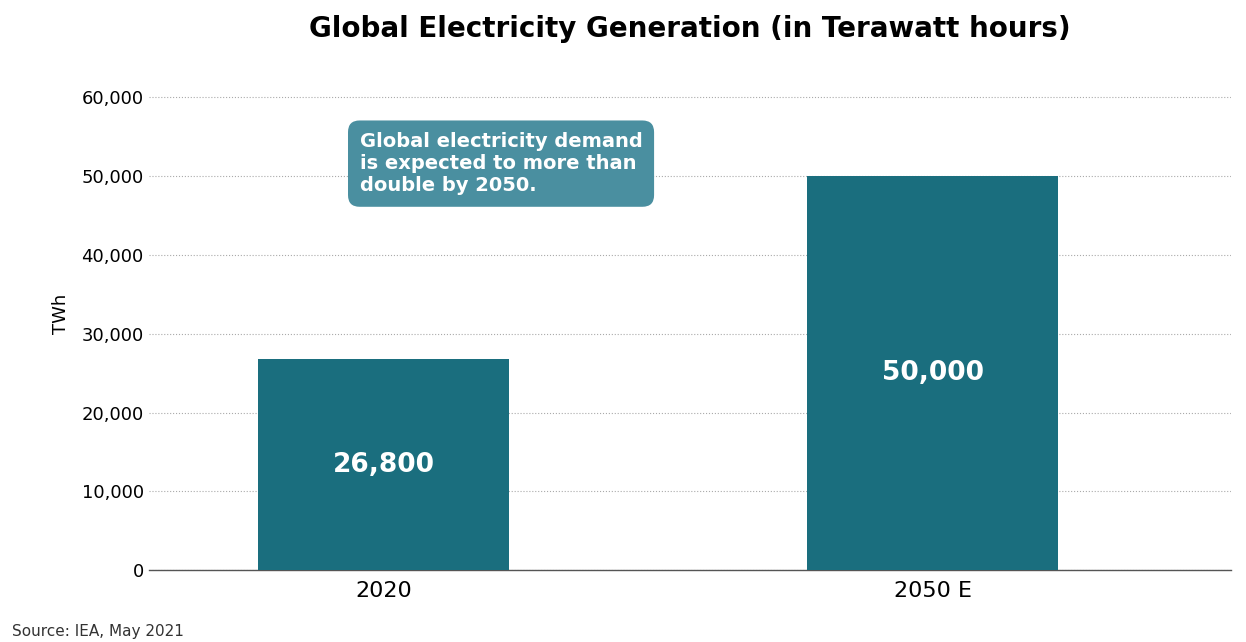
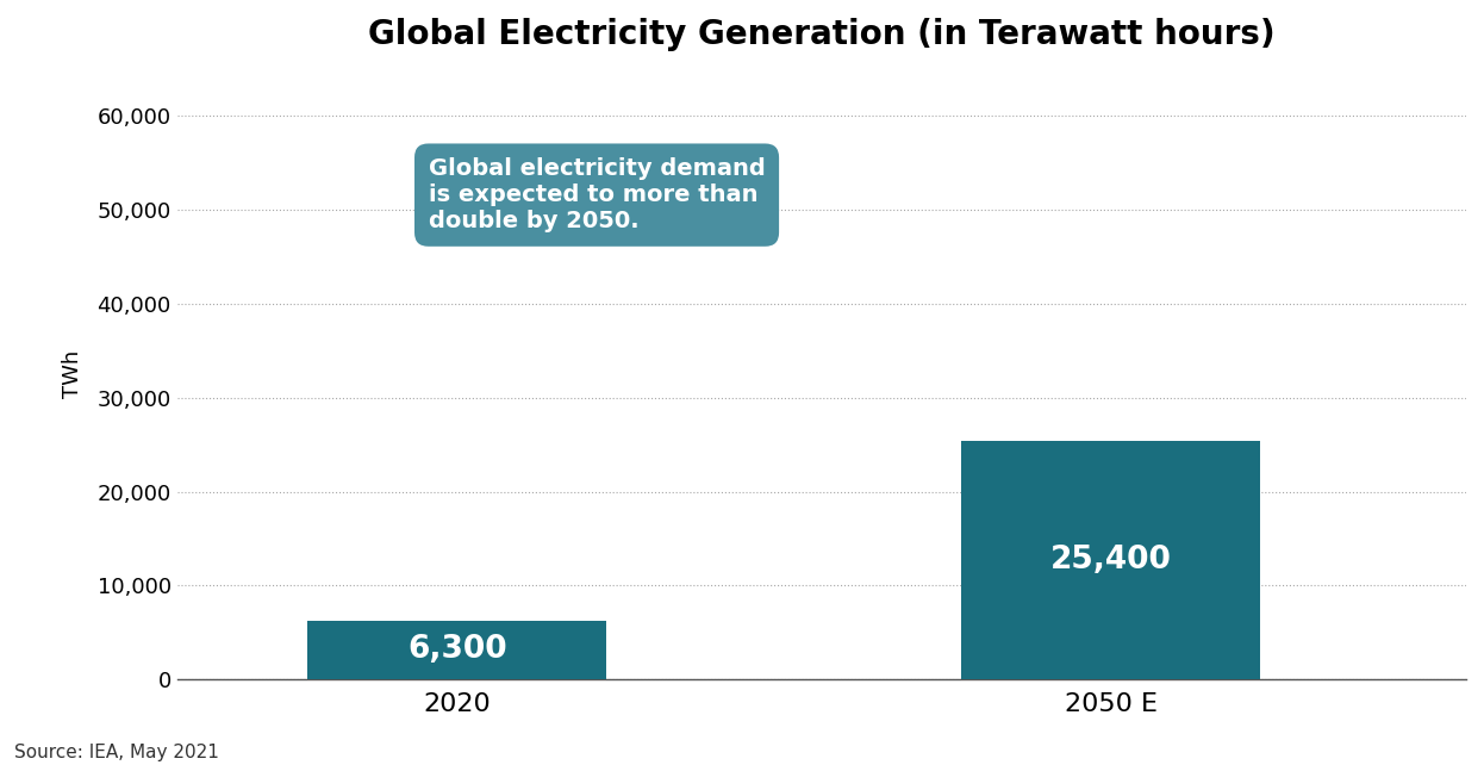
2020: 26,800 -> 6,300
2050 E: 50,000 -> 25,400
